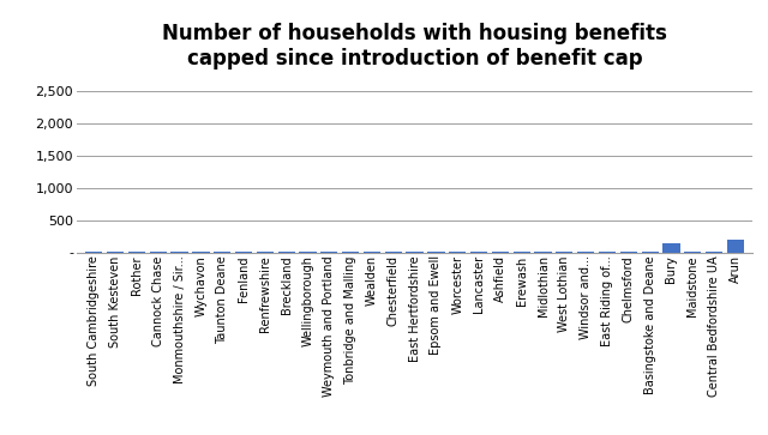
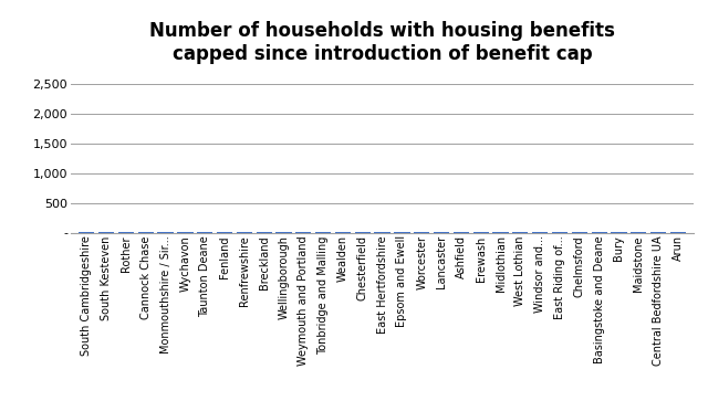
Bury: 140 -> 10
Arun: 200 -> 10
